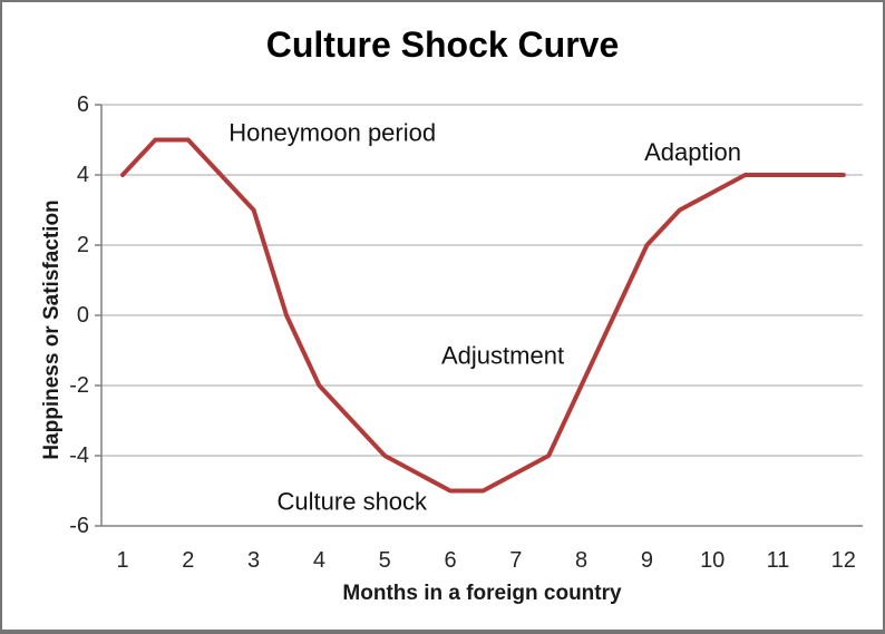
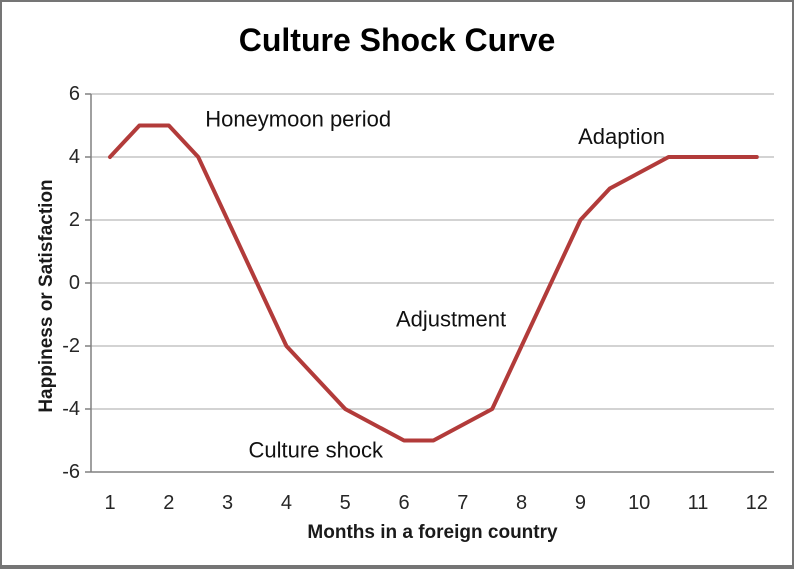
3: 3 -> 2
